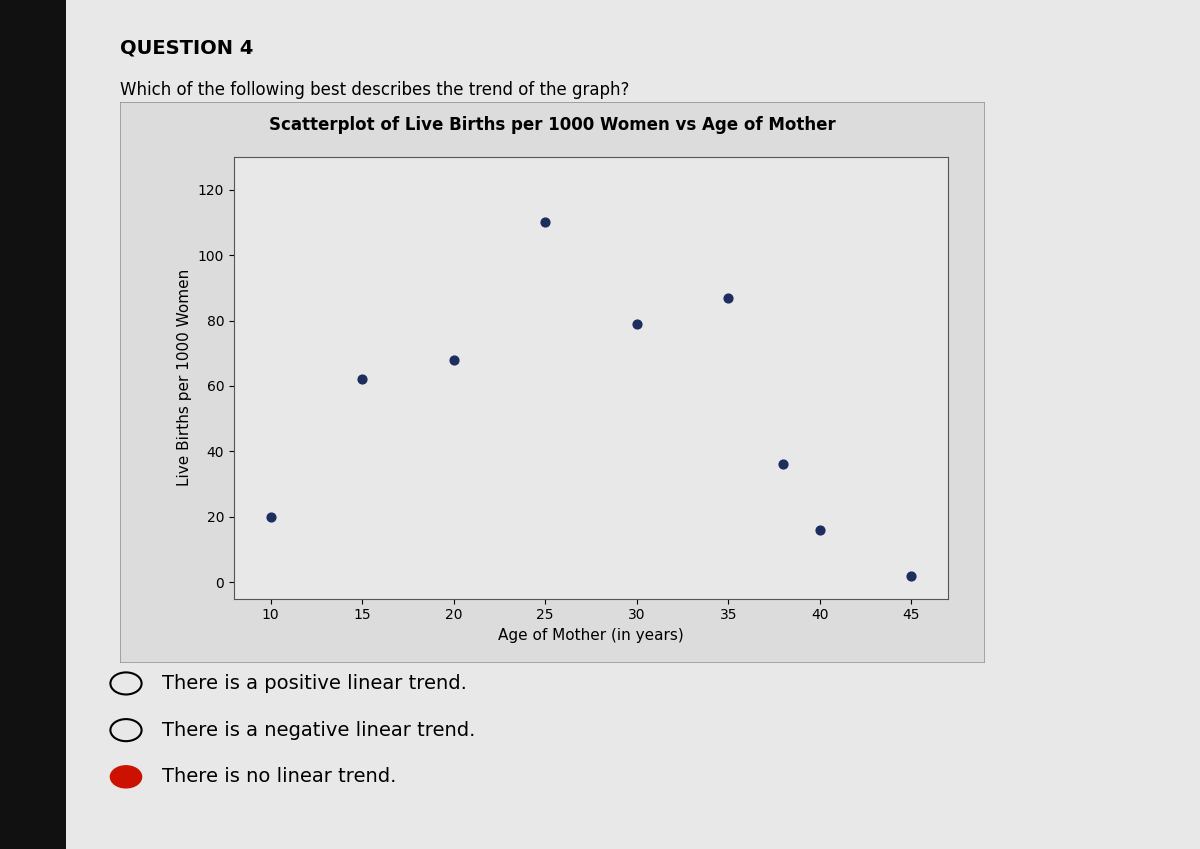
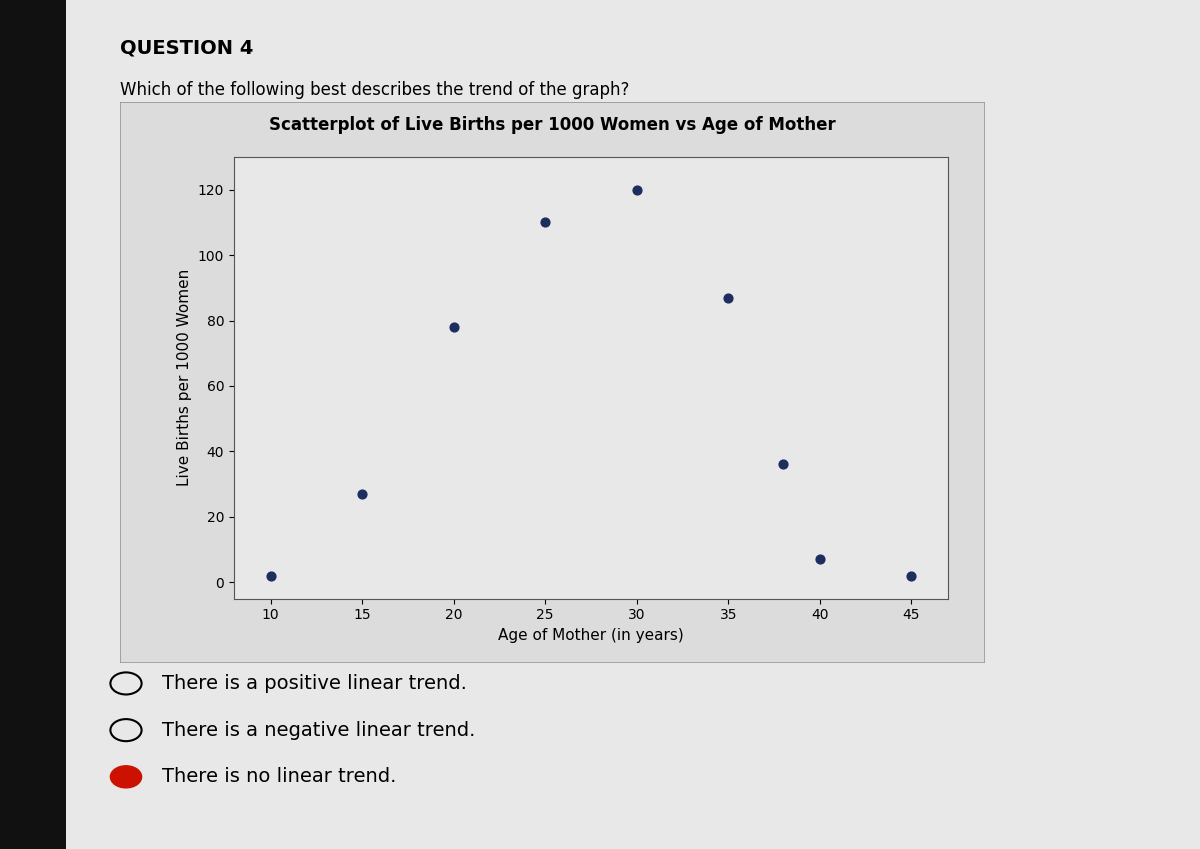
10: 20 -> 2
15: 62 -> 27
20: 68 -> 78
30: 79 -> 120
40: 16 -> 7
